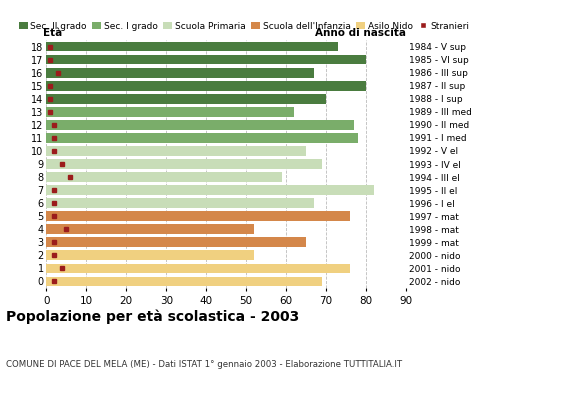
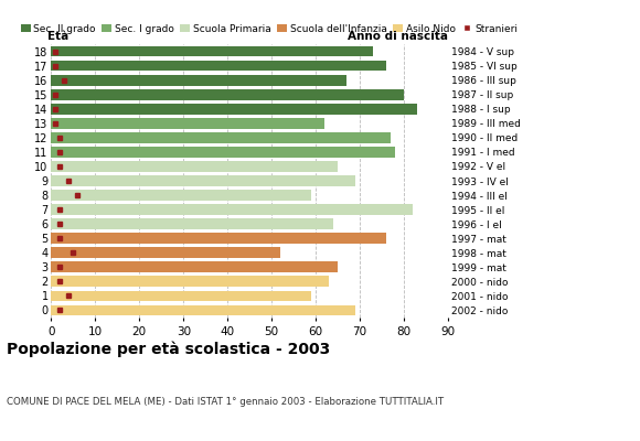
17: 80 -> 76
14: 70 -> 83
6: 67 -> 64
2: 52 -> 63
1: 76 -> 59
